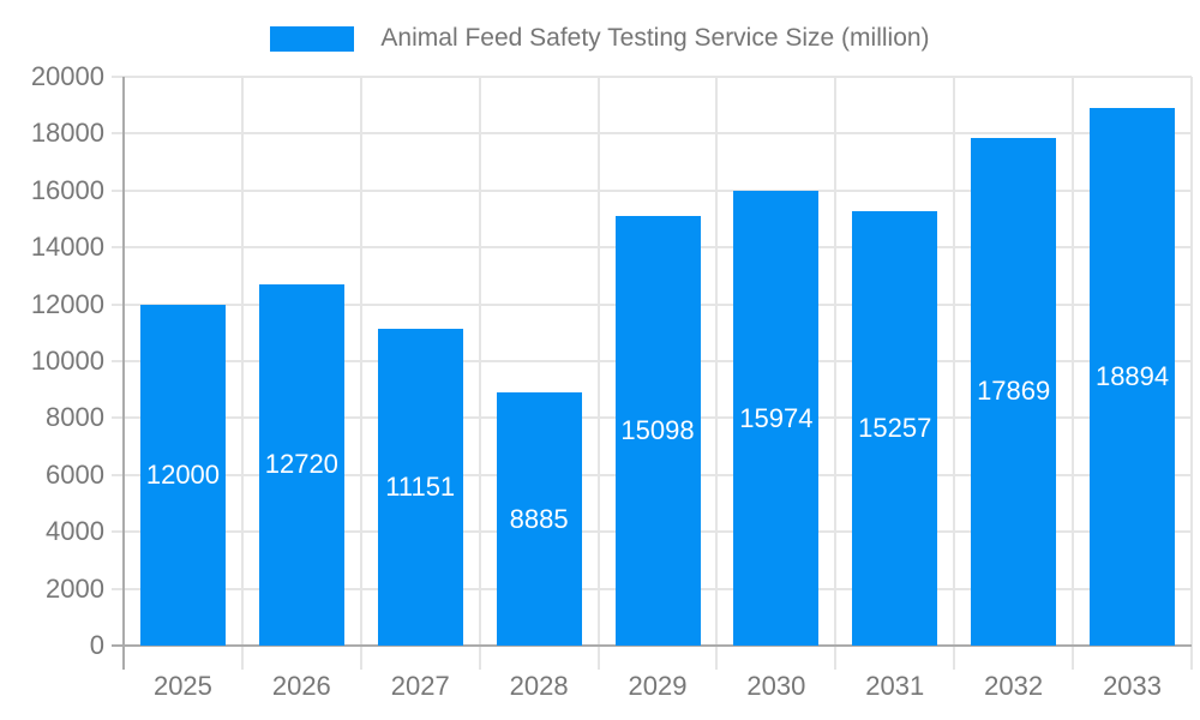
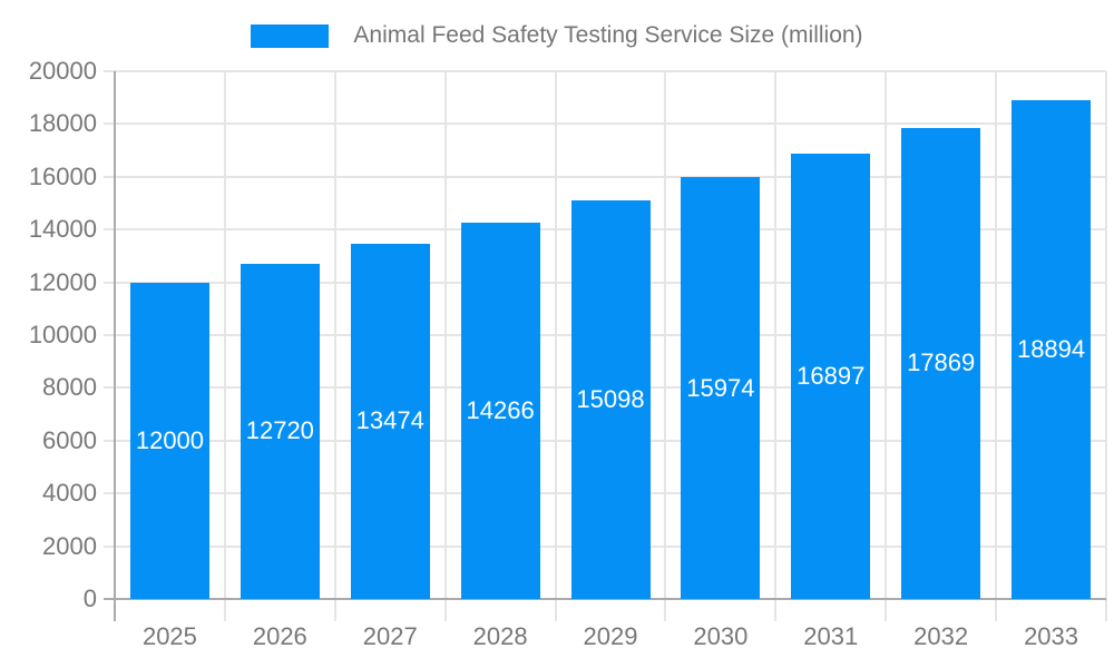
2027: 11151 -> 13474
2028: 8885 -> 14266
2031: 15257 -> 16897
